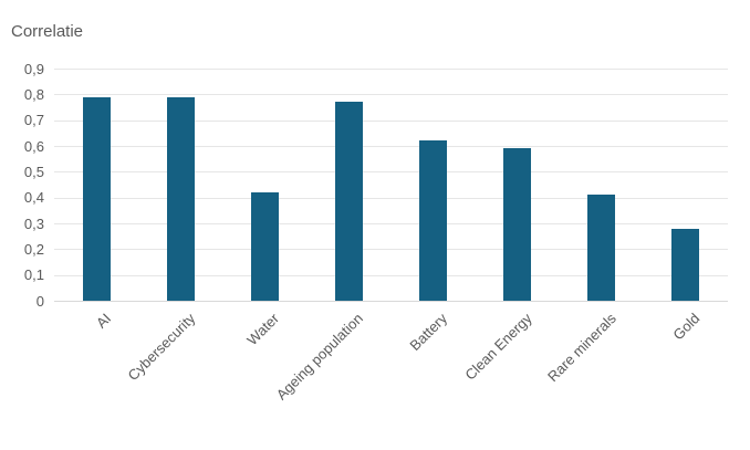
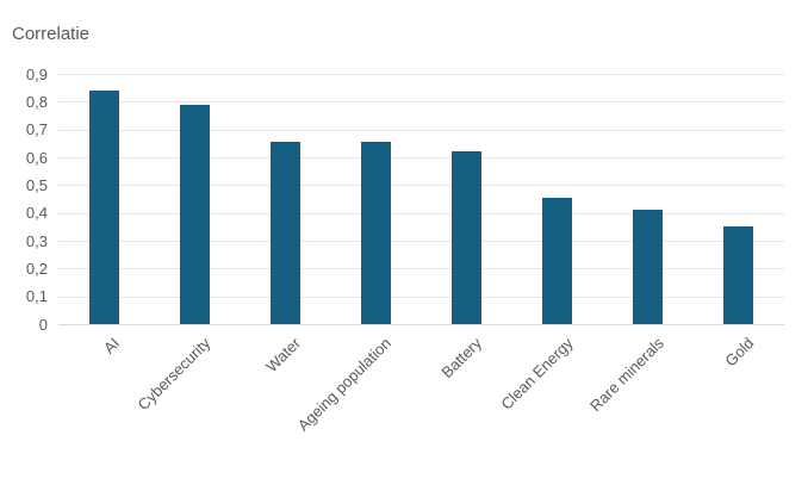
AI: 0,79 -> 0,84
Water: 0,42 -> 0,66
Ageing population: 0,77 -> 0,66
Clean Energy: 0,59 -> 0,46
Gold: 0,28 -> 0,35
